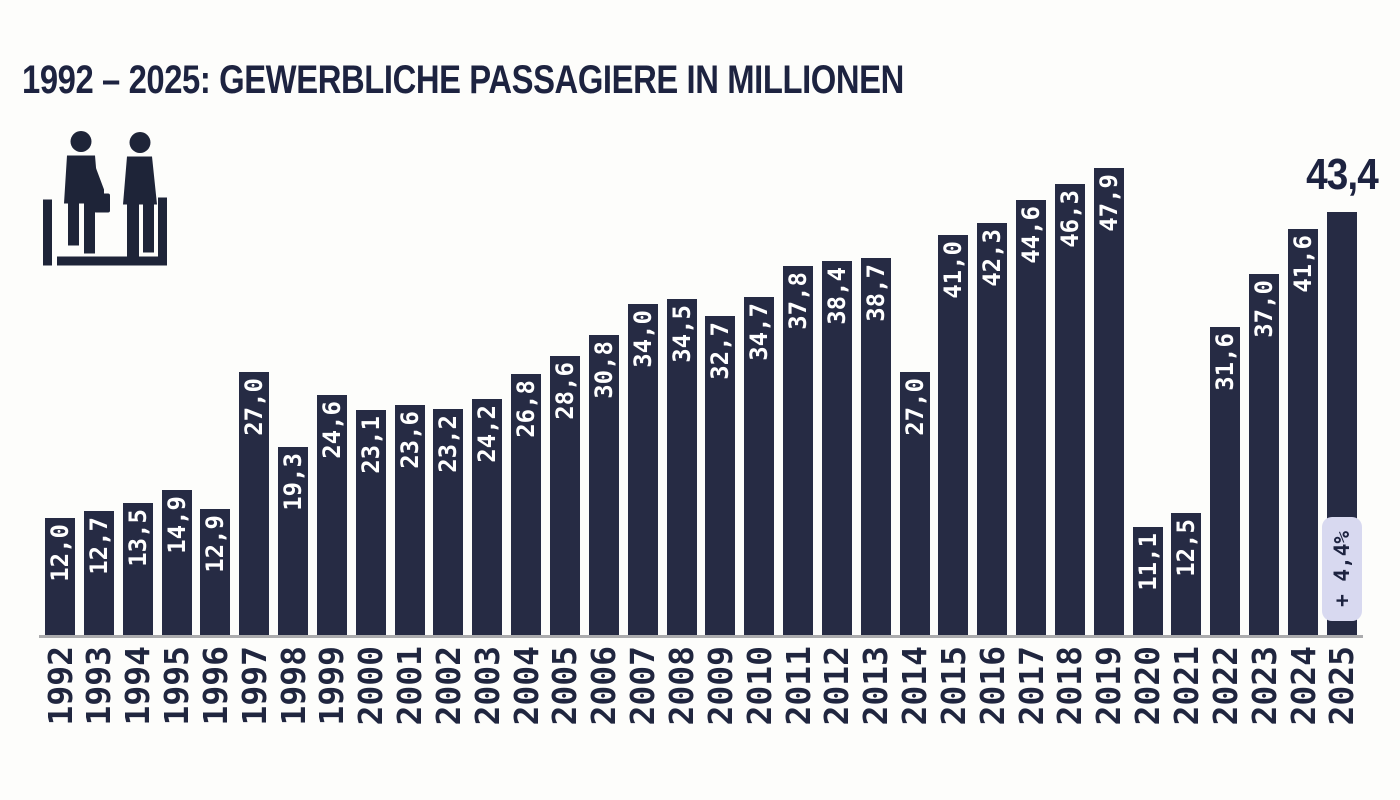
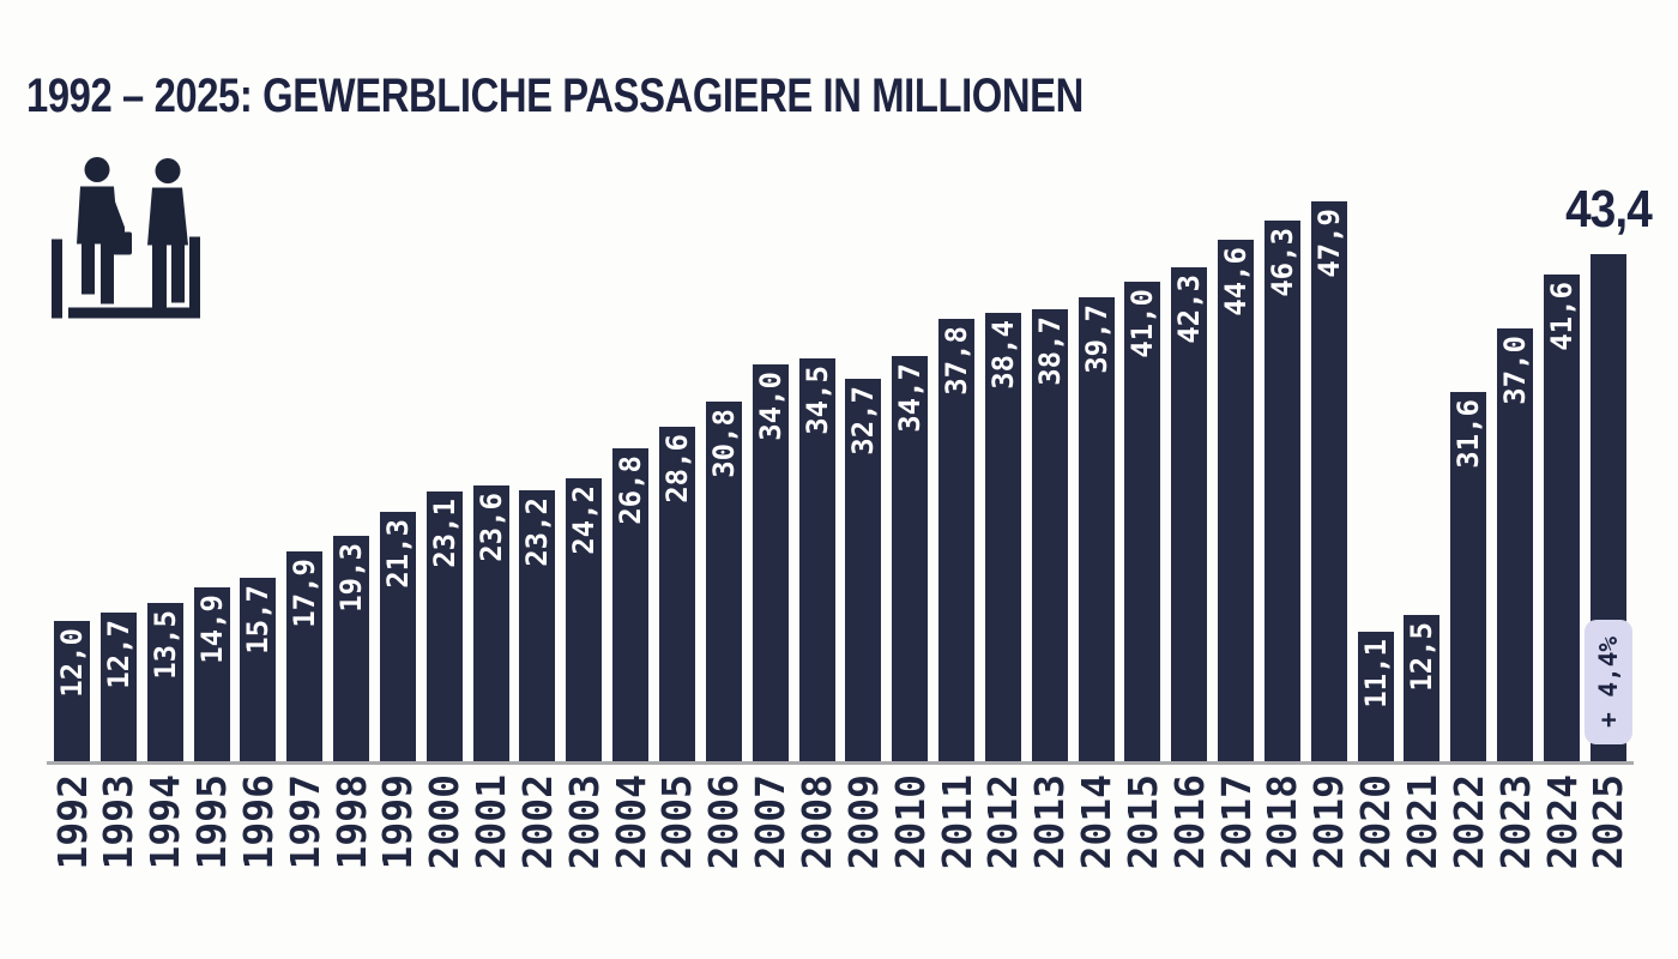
1996: 12,9 -> 15,7
1997: 27,0 -> 17,9
1999: 24,6 -> 21,3
2014: 27,0 -> 39,7
